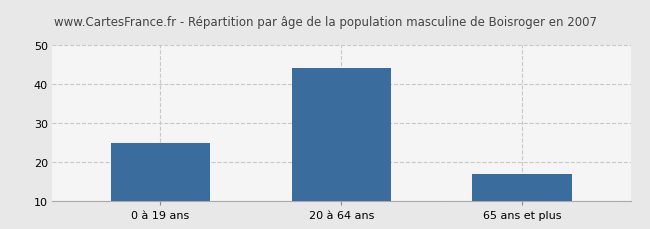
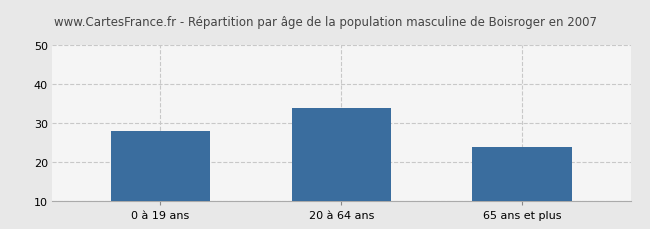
0 à 19 ans: 25 -> 28
20 à 64 ans: 44 -> 34
65 ans et plus: 17 -> 24
